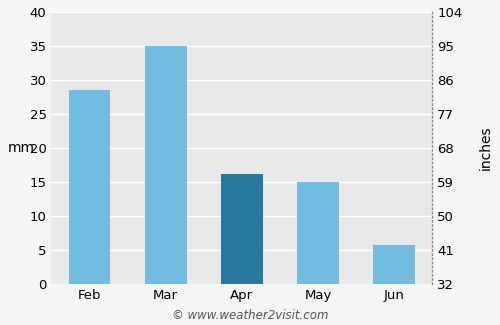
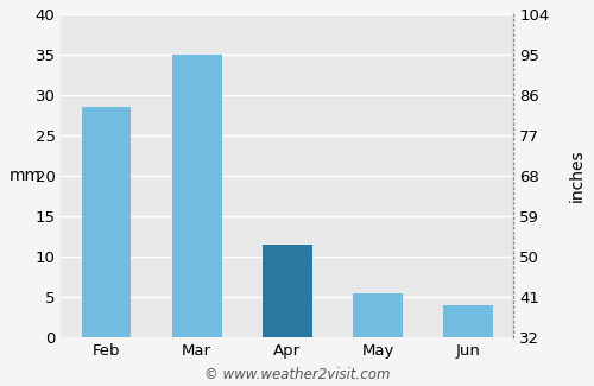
Apr: 16.2 -> 11.5
May: 15.0 -> 5.4
Jun: 5.8 -> 4.0
